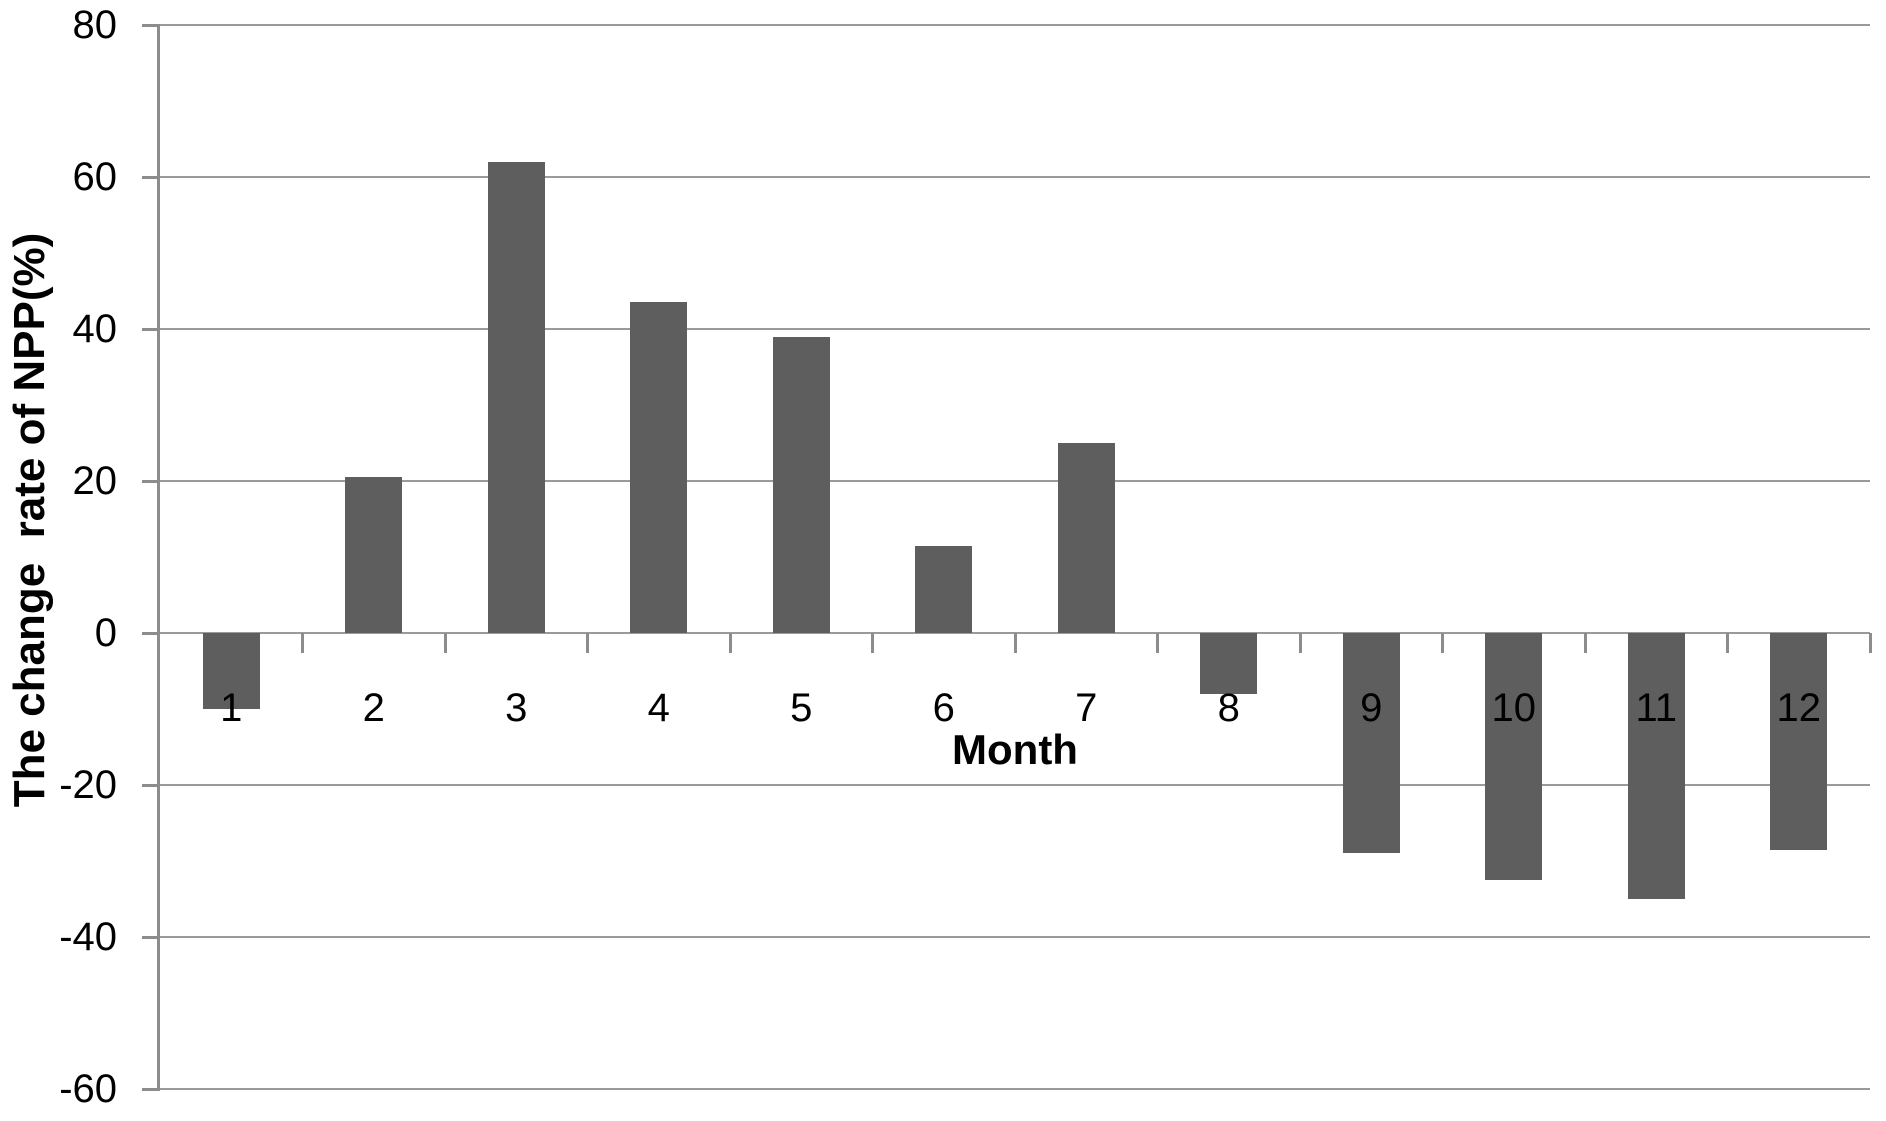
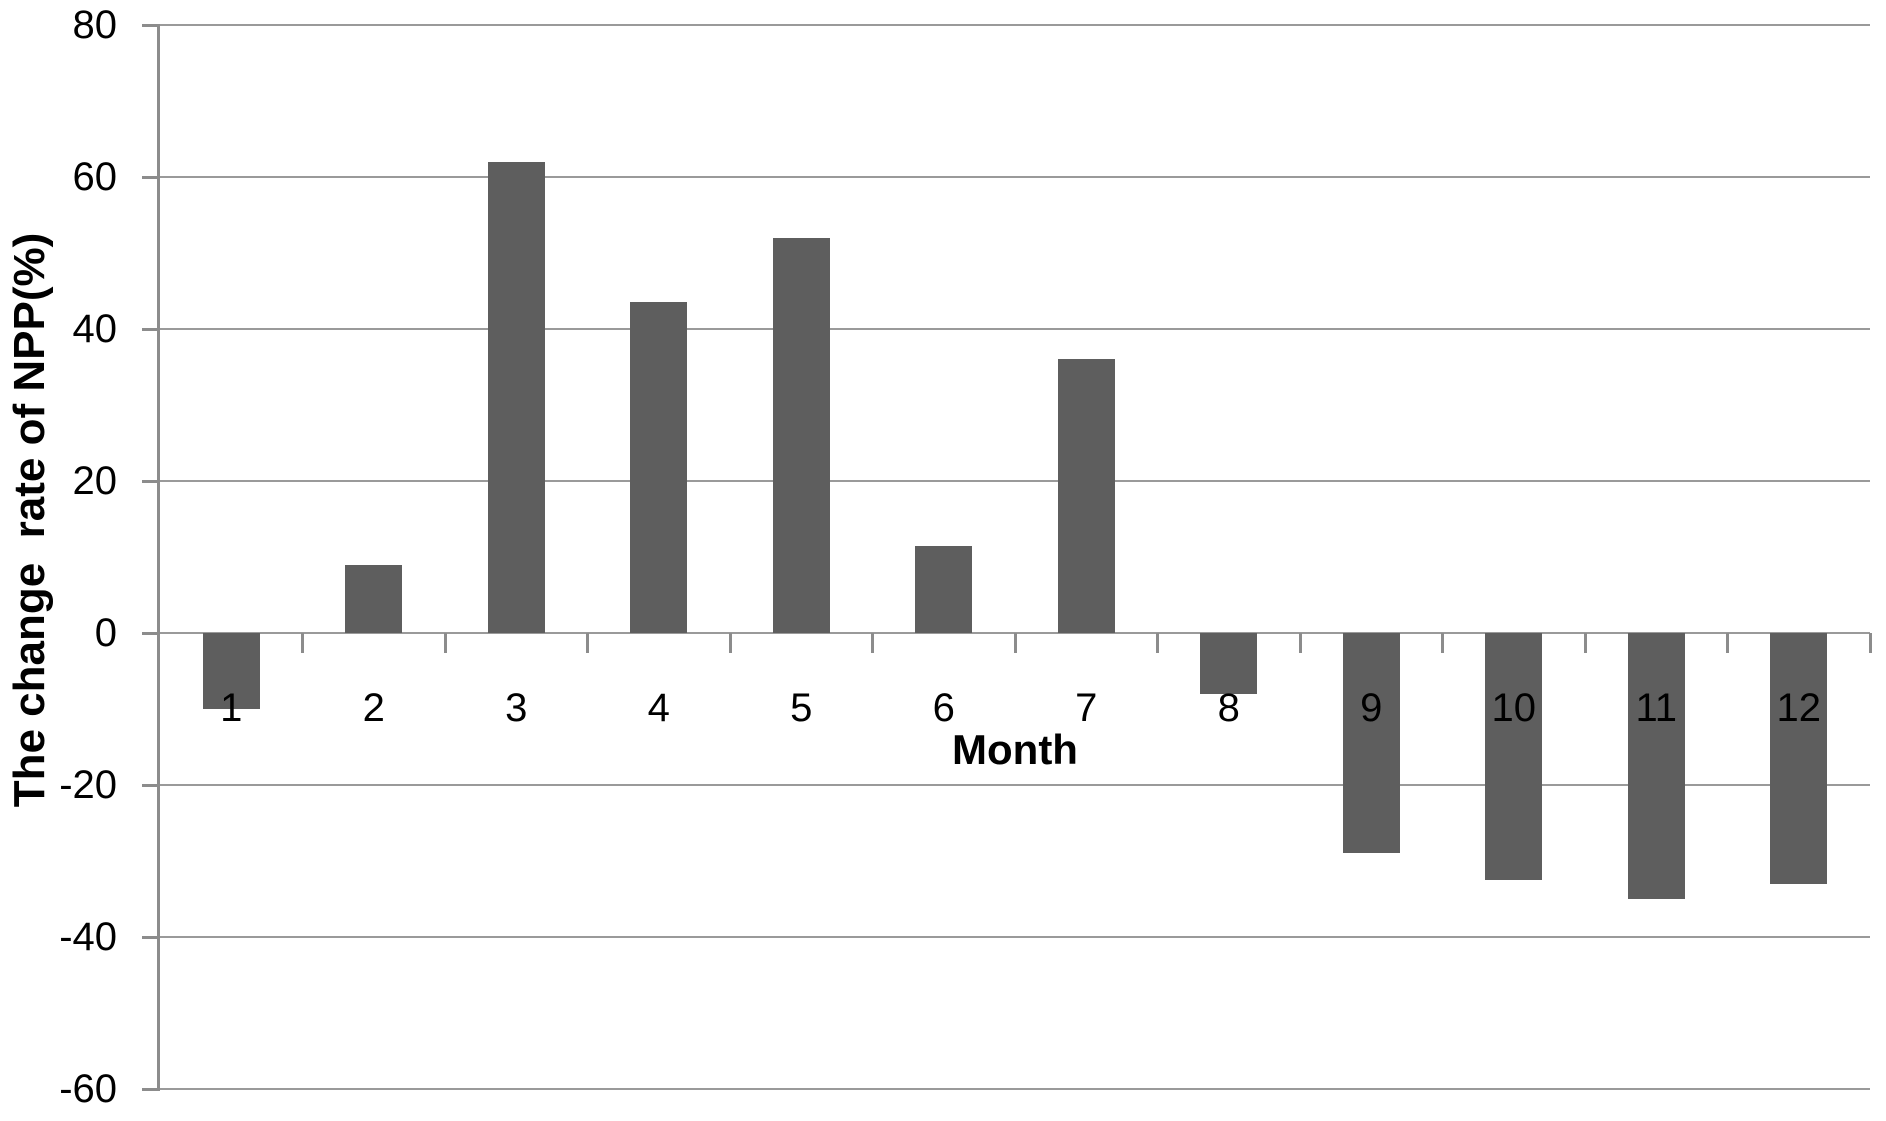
2: 20 -> 9
5: 39 -> 52
7: 25 -> 36
12: -28 -> -33
